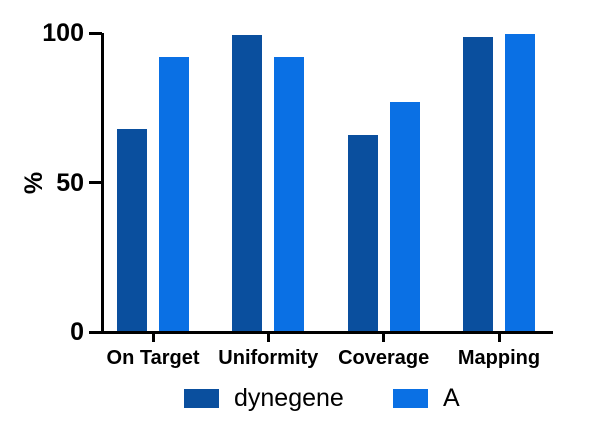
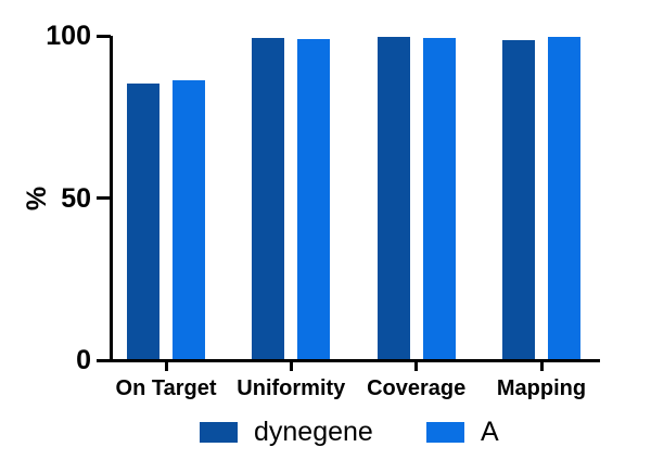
dynegene/On Target: 68 -> 85
A/On Target: 92 -> 86
A/Uniformity: 92 -> 99
dynegene/Coverage: 66 -> 100
A/Coverage: 77 -> 100
